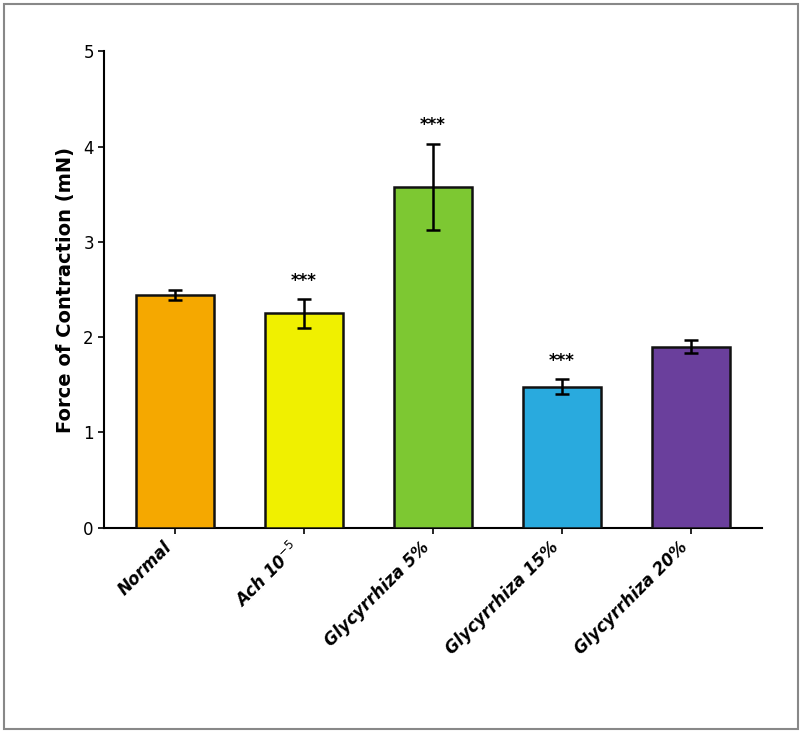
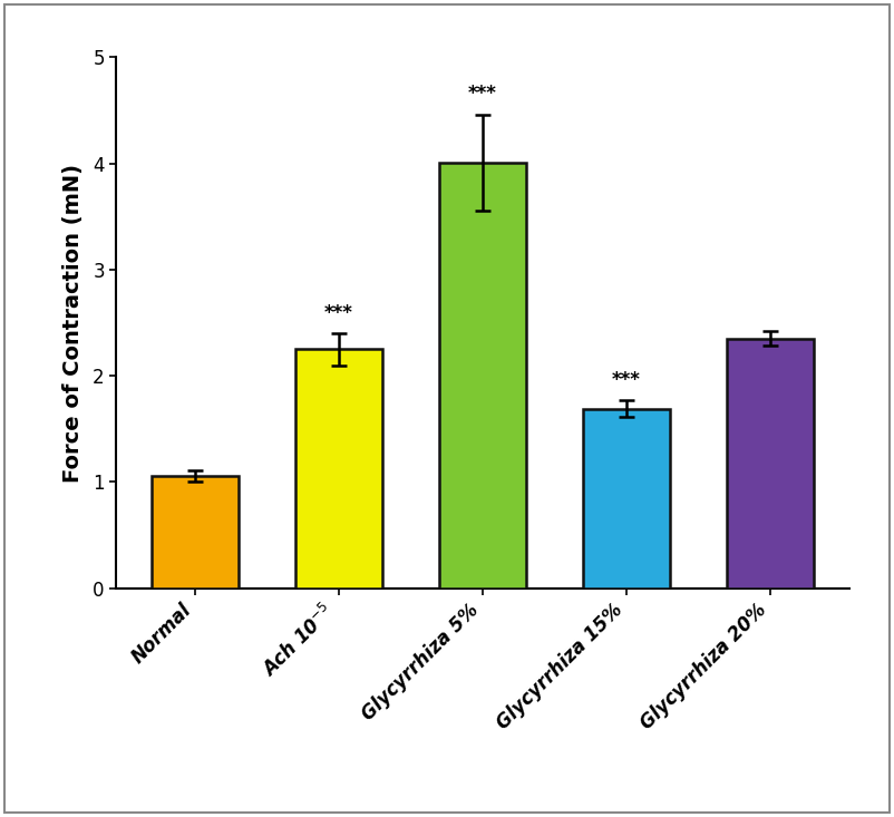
Normal: 2.44 -> 1.06
Glycyrrhiza 5%: 3.58 -> 4.01
Glycyrrhiza 15%: 1.48 -> 1.69
Glycyrrhiza 20%: 1.90 -> 2.35
